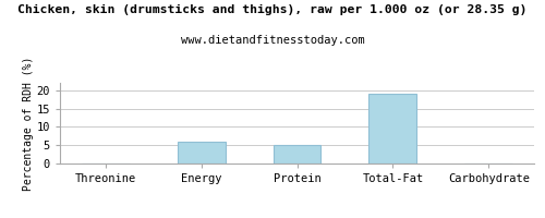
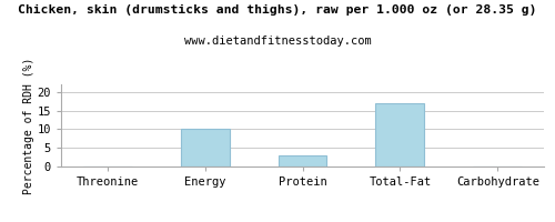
Energy: 6 -> 10
Protein: 5 -> 3
Total-Fat: 19 -> 17
